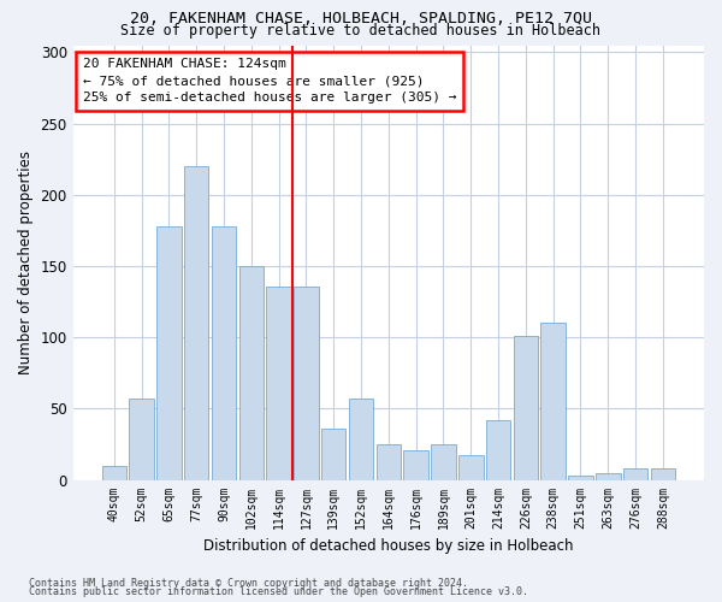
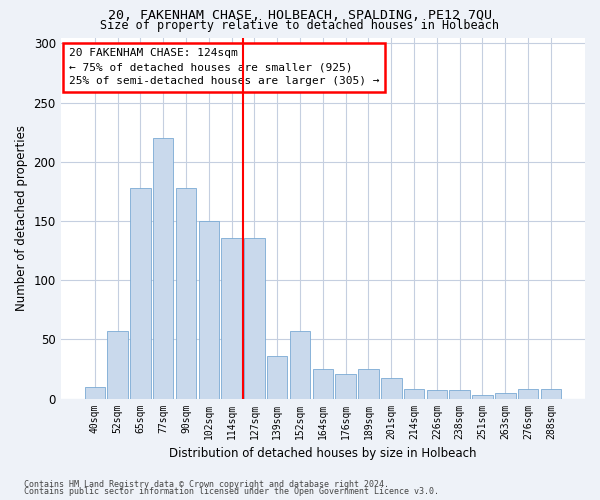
214sqm: 42 -> 8
226sqm: 101 -> 7
238sqm: 110 -> 7
